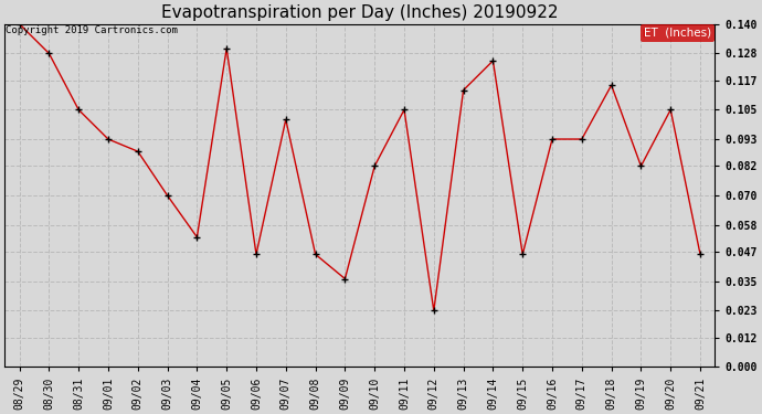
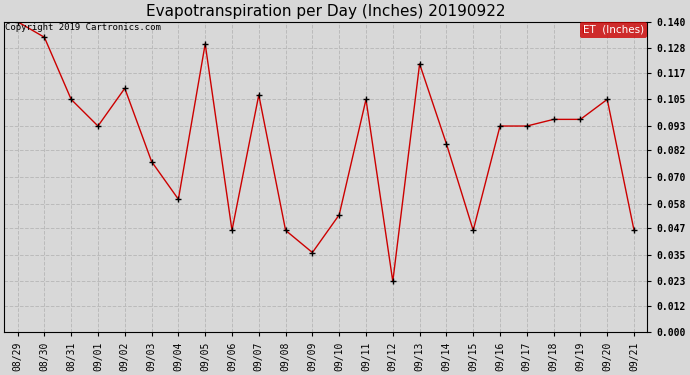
08/30: 0.128 -> 0.133
09/02: 0.088 -> 0.110
09/03: 0.070 -> 0.077
09/04: 0.053 -> 0.060
09/07: 0.101 -> 0.107
09/10: 0.082 -> 0.053
09/13: 0.113 -> 0.121
09/14: 0.125 -> 0.085
09/18: 0.115 -> 0.096
09/19: 0.082 -> 0.096
